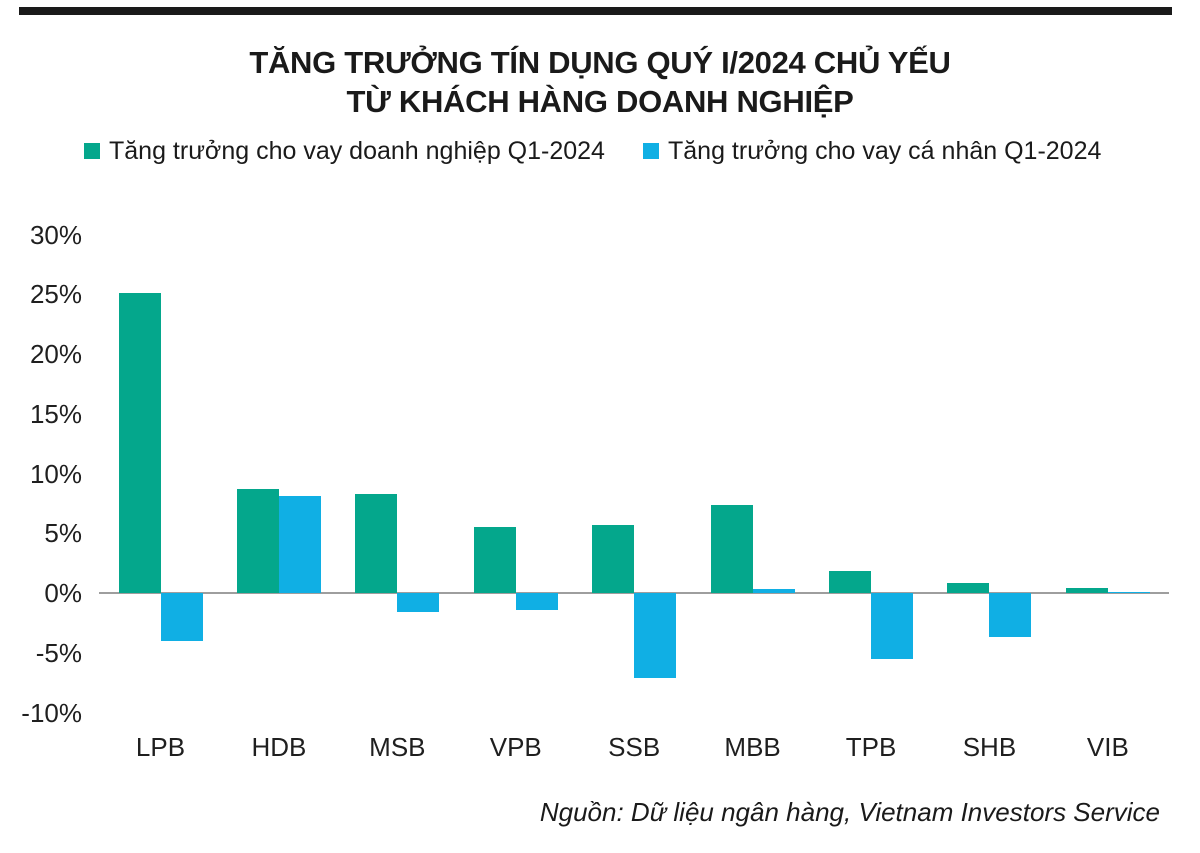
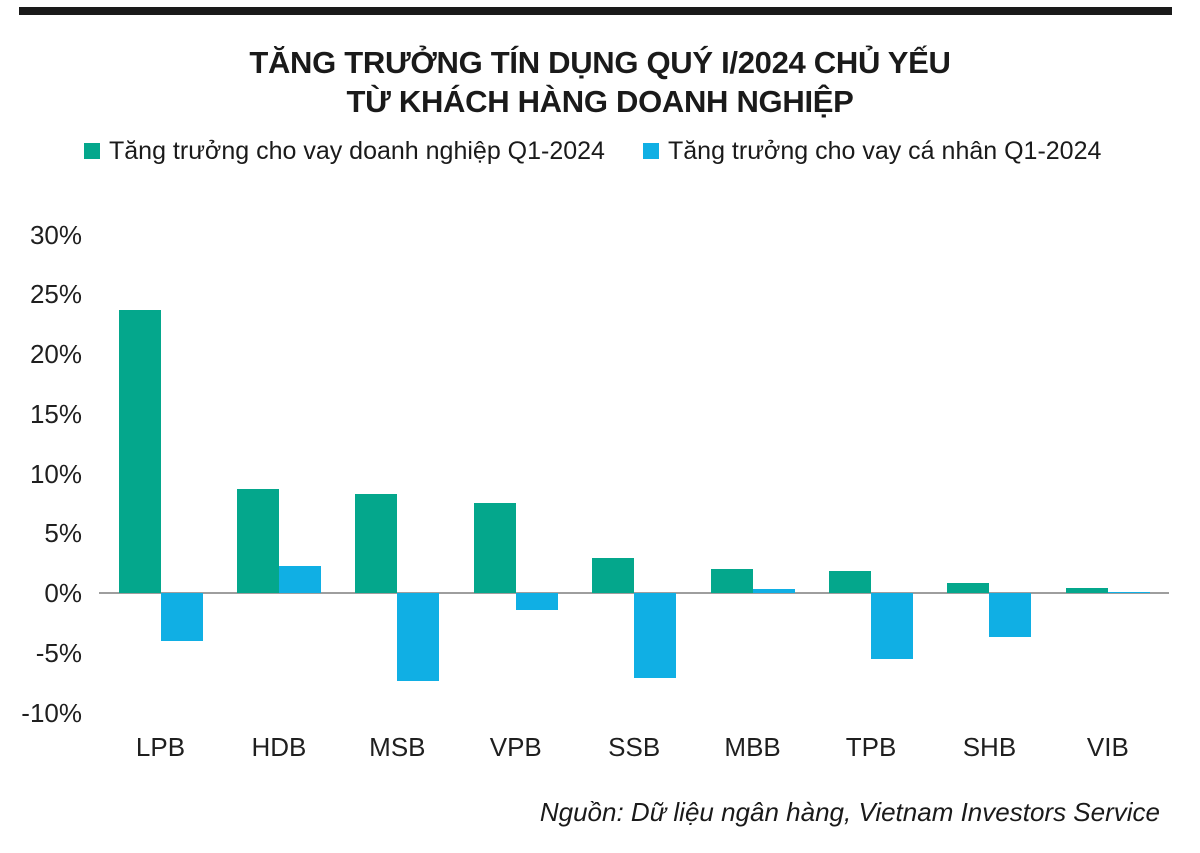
Tăng trưởng cho vay doanh nghiệp Q1-2024/LPB: 25.1% -> 23.7%
Tăng trưởng cho vay cá nhân Q1-2024/HDB: 8.1% -> 2.3%
Tăng trưởng cho vay cá nhân Q1-2024/MSB: -1.6% -> -7.4%
Tăng trưởng cho vay doanh nghiệp Q1-2024/VPB: 5.5% -> 7.5%
Tăng trưởng cho vay doanh nghiệp Q1-2024/SSB: 5.7% -> 2.9%
Tăng trưởng cho vay doanh nghiệp Q1-2024/MBB: 7.4% -> 2.0%
